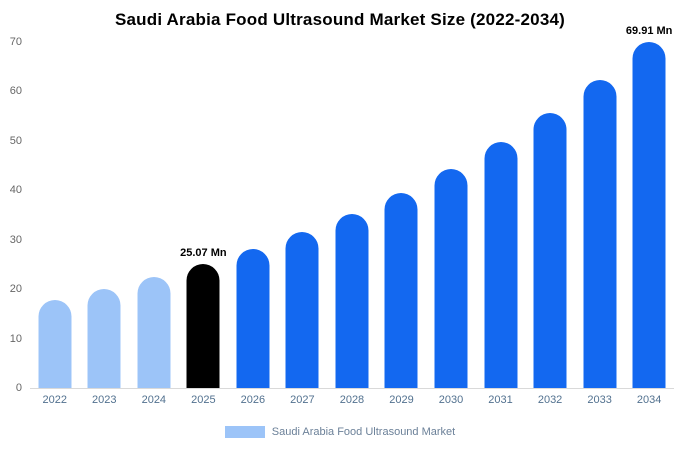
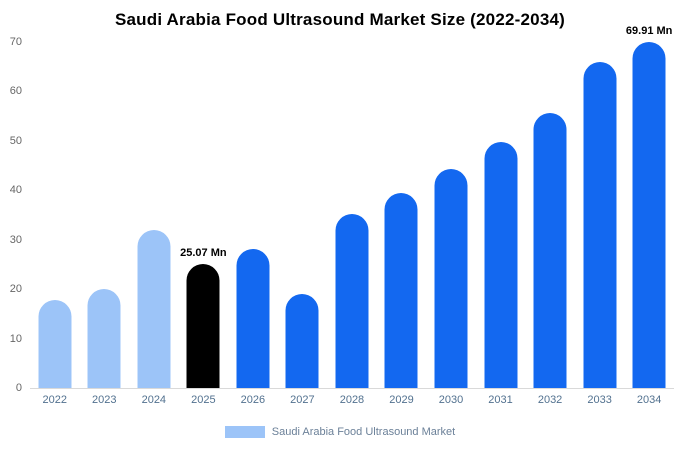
2024: 22 -> 32
2027: 31 -> 19
2033: 62 -> 66
